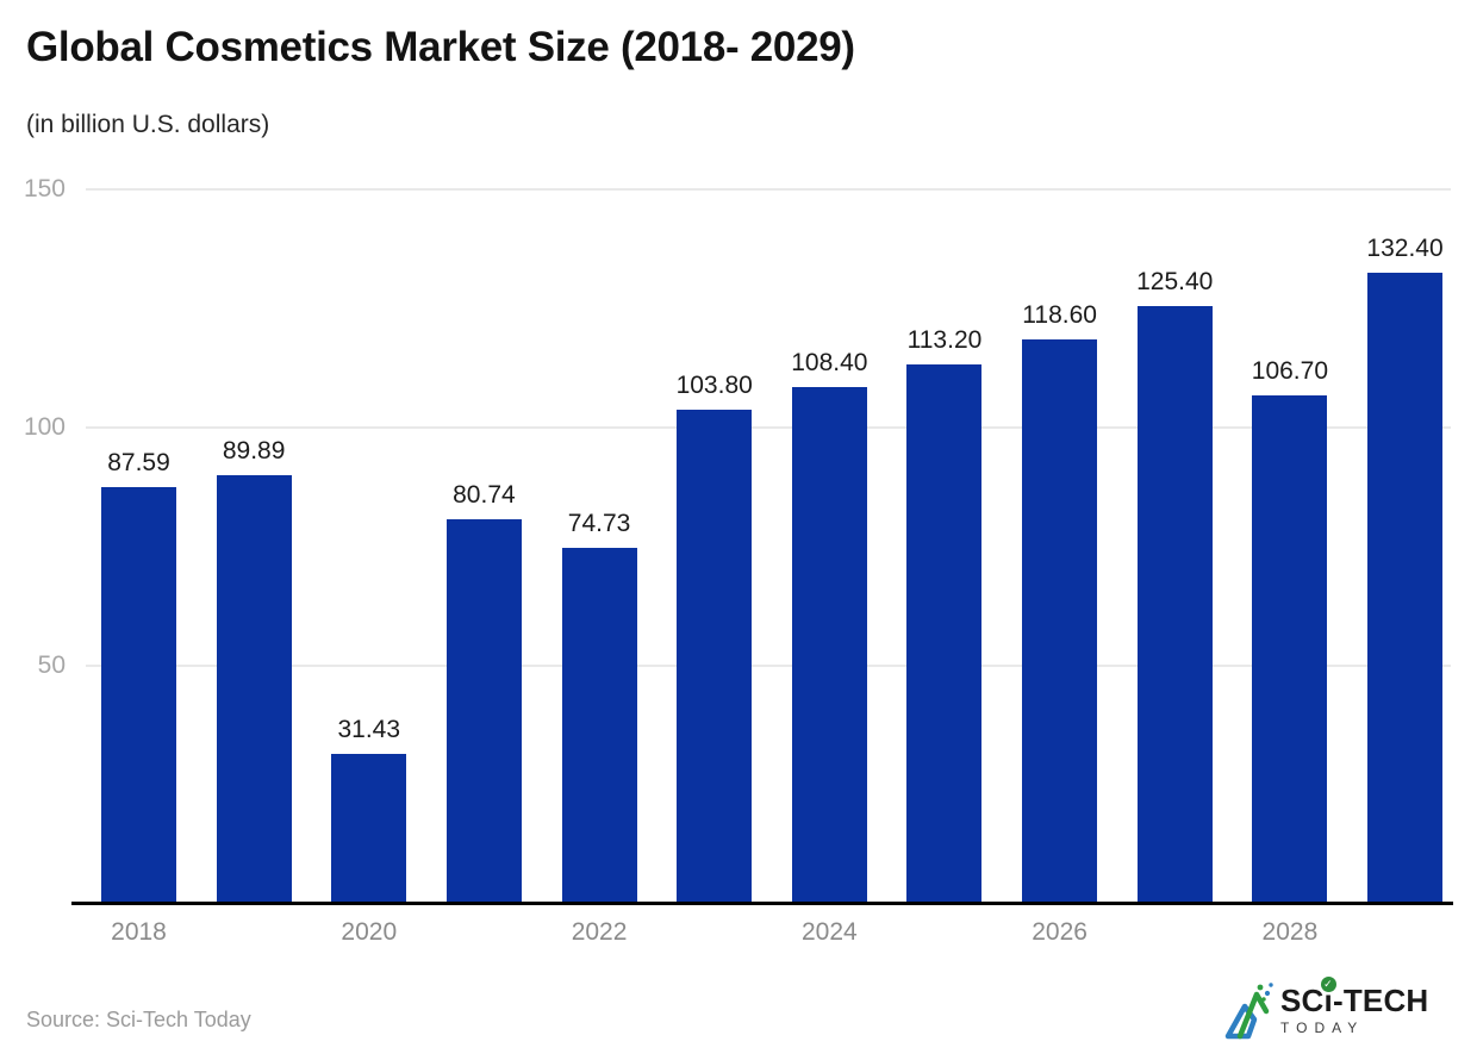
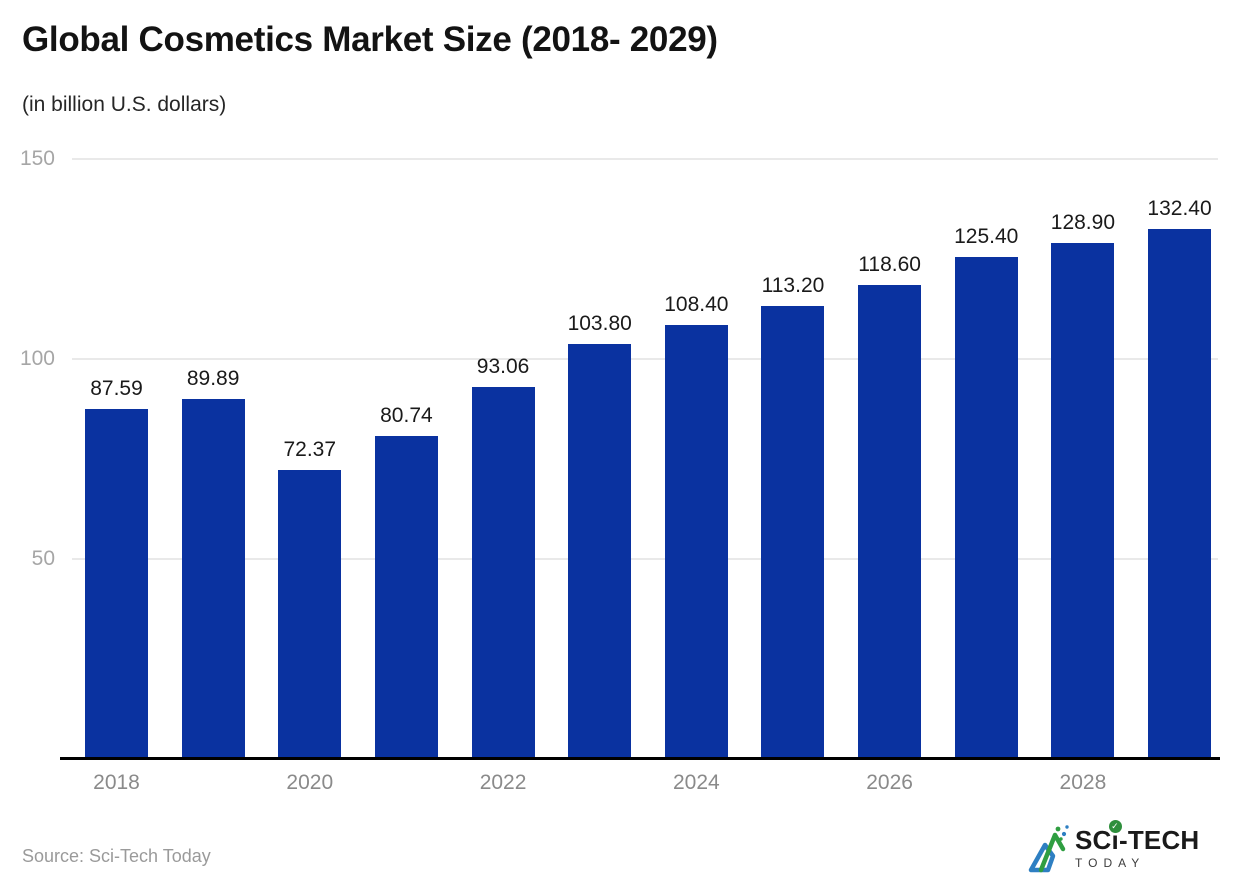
2020: 31.43 -> 72.37
2022: 74.73 -> 93.06
2028: 106.70 -> 128.90
